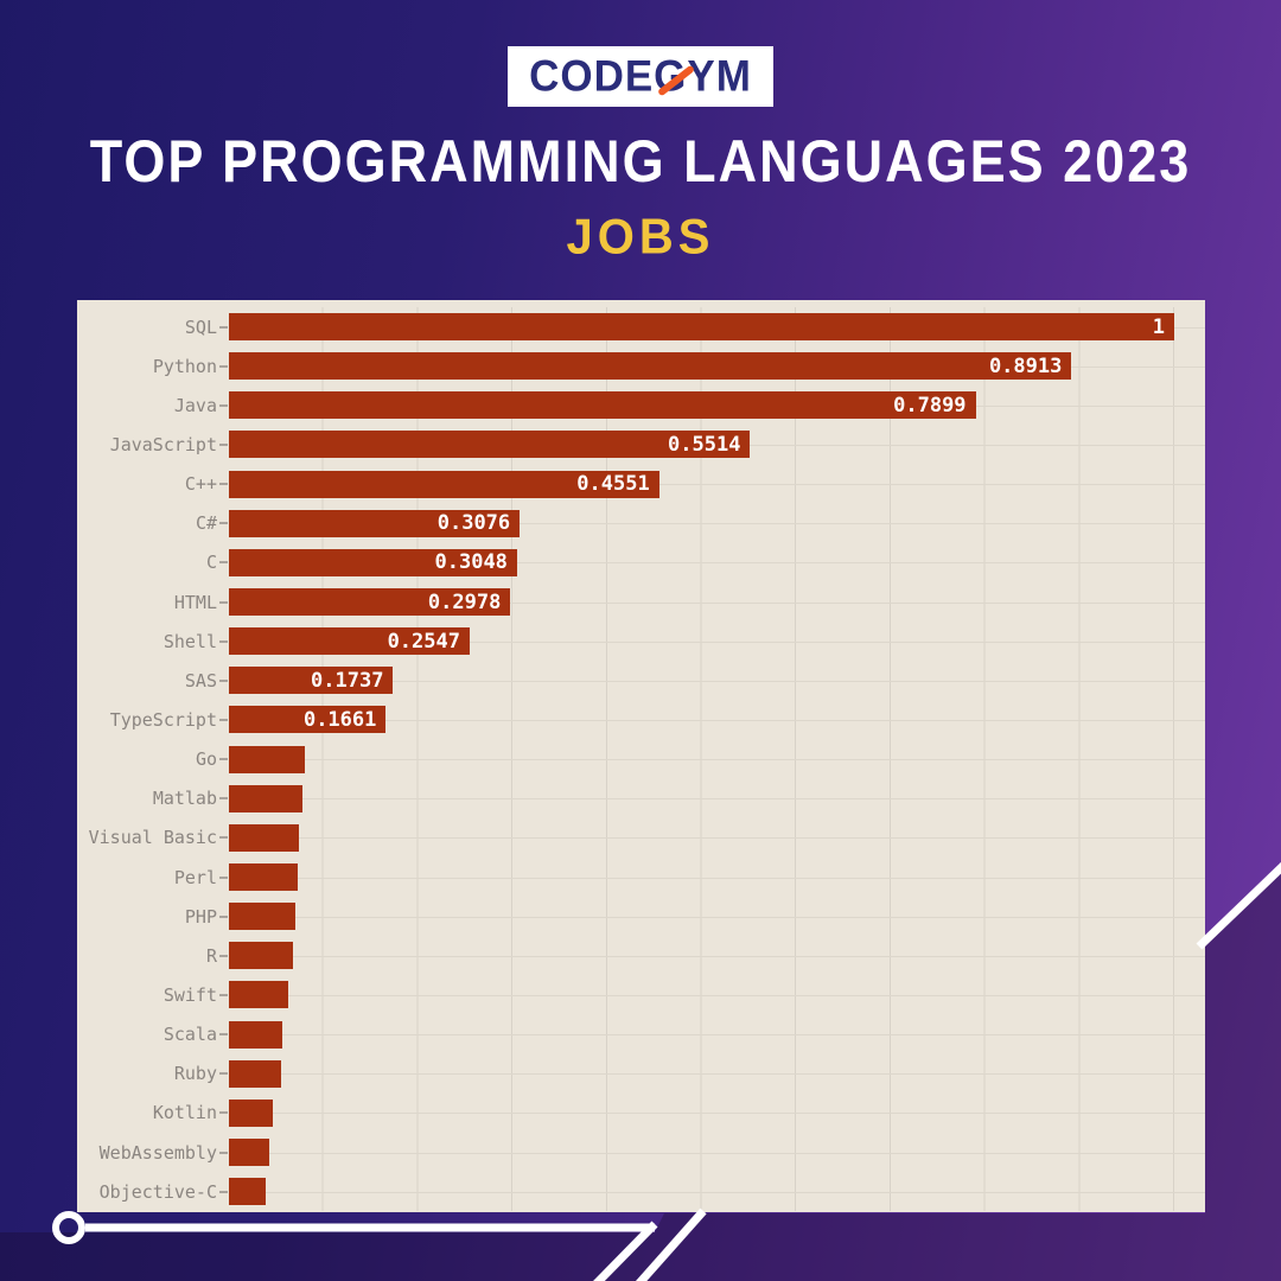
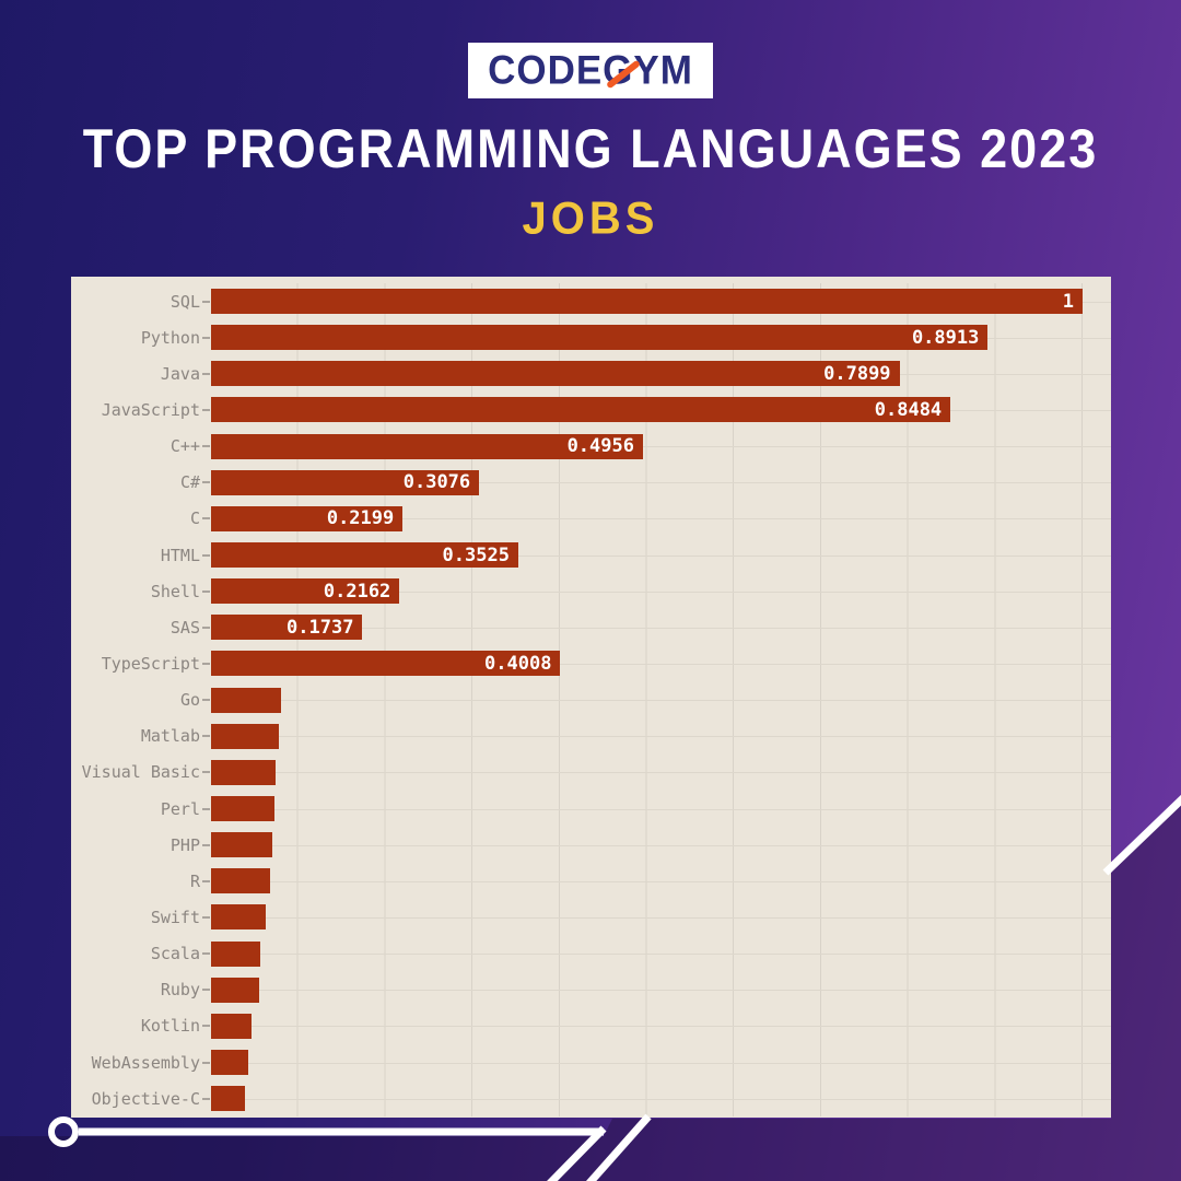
JavaScript: 0.5514 -> 0.8484
C++: 0.4551 -> 0.4956
C: 0.3048 -> 0.2199
HTML: 0.2978 -> 0.3525
Shell: 0.2547 -> 0.2162
TypeScript: 0.1661 -> 0.4008
